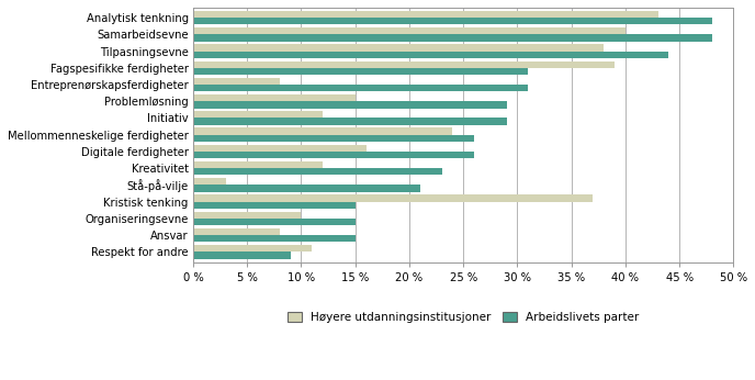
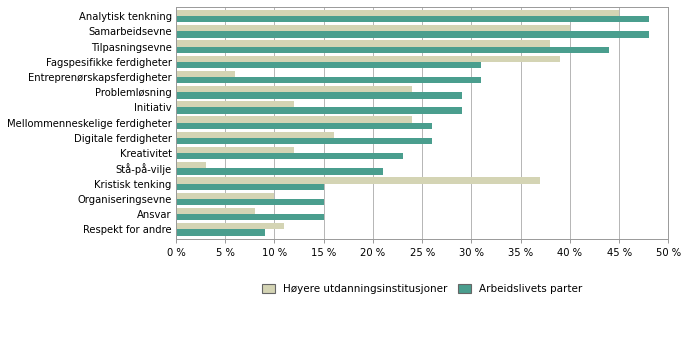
Høyere utdanningsinstitusjoner/Analytisk tenkning: 43 % -> 45 %
Høyere utdanningsinstitusjoner/Entreprenørskapsferdigheter: 8 % -> 6 %
Høyere utdanningsinstitusjoner/Problemløsning: 15 % -> 24 %
